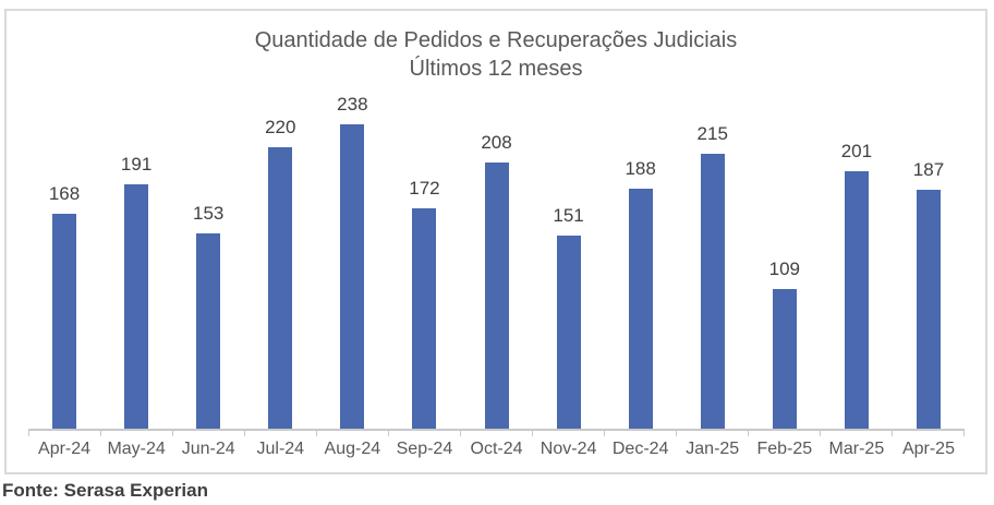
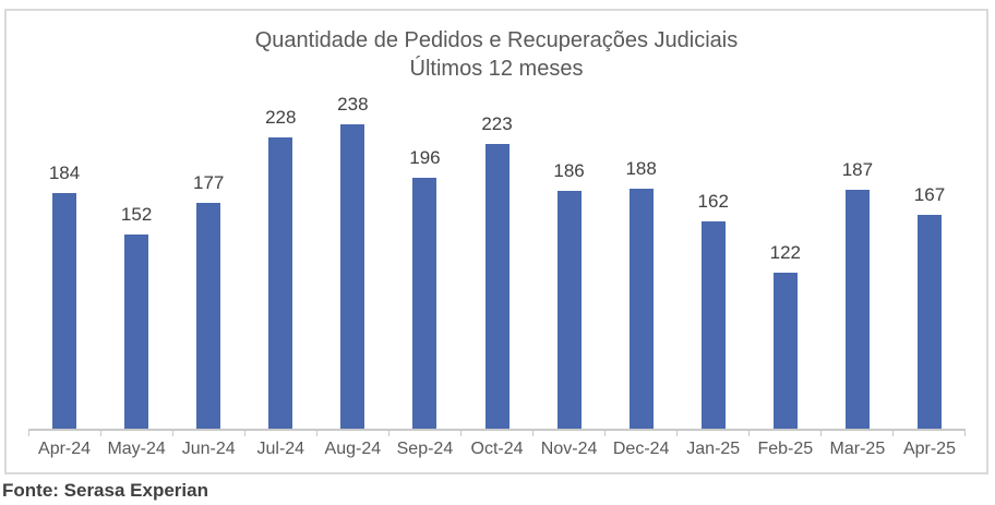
Apr-24: 168 -> 184
May-24: 191 -> 152
Jun-24: 153 -> 177
Jul-24: 220 -> 228
Sep-24: 172 -> 196
Oct-24: 208 -> 223
Nov-24: 151 -> 186
Jan-25: 215 -> 162
Feb-25: 109 -> 122
Mar-25: 201 -> 187
Apr-25: 187 -> 167
